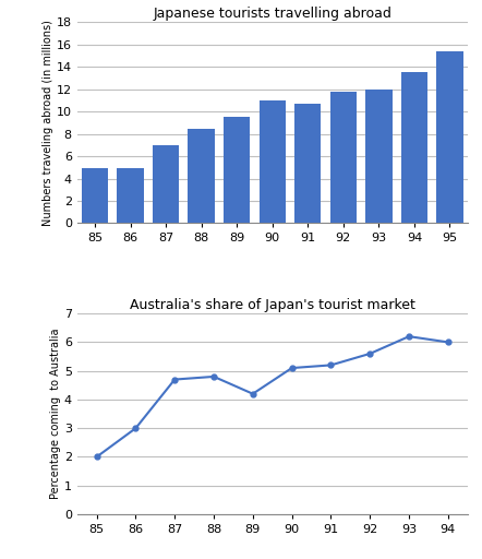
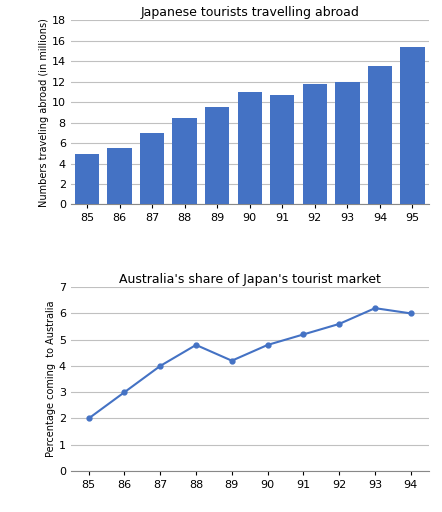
Japanese tourists travelling abroad/86: 4.9 -> 5.5
Australia's share of Japan's tourist market/87: 4.7 -> 4.0
Australia's share of Japan's tourist market/90: 5.1 -> 4.8
